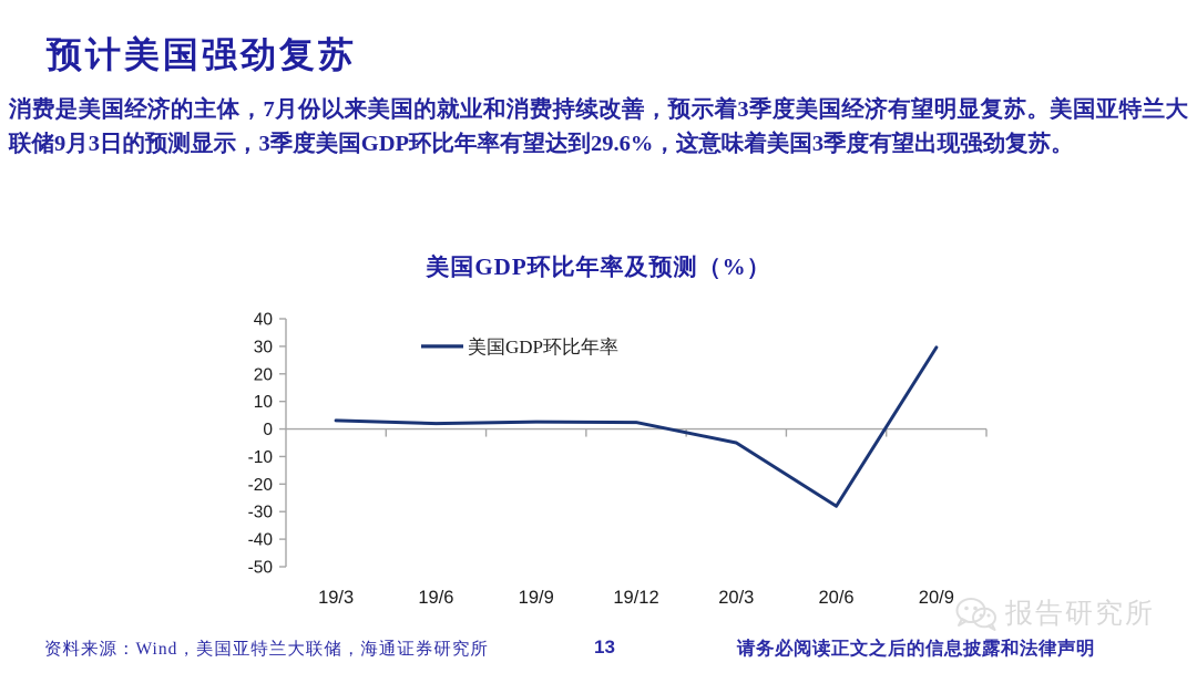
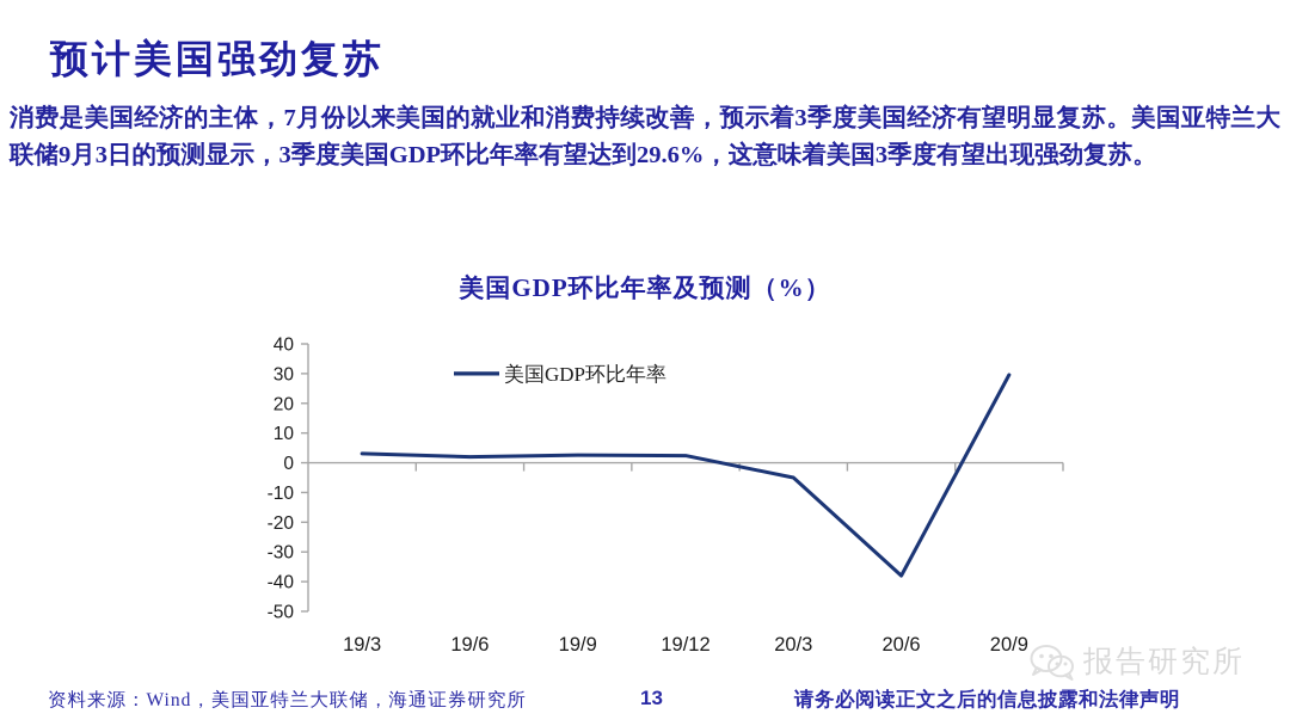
20/6: -28 -> -38
